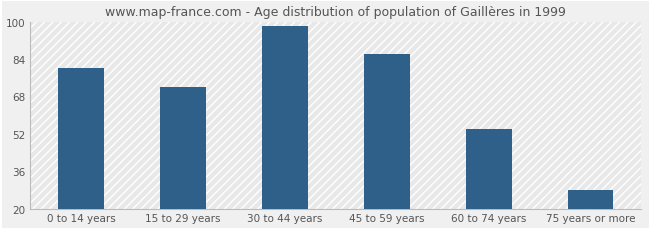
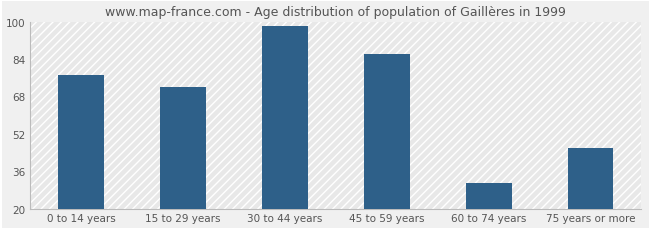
0 to 14 years: 80 -> 77
60 to 74 years: 54 -> 31
75 years or more: 28 -> 46
